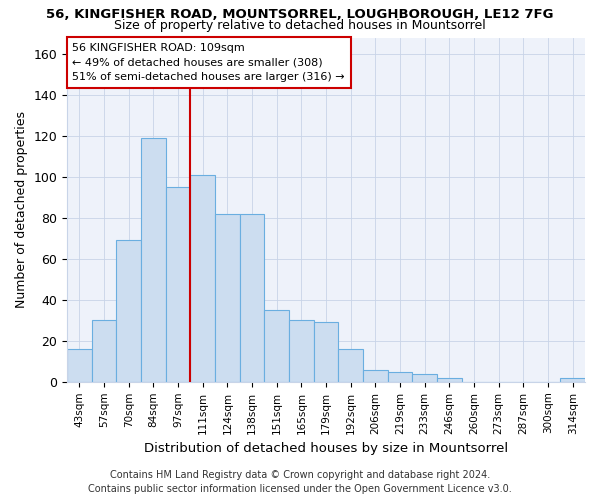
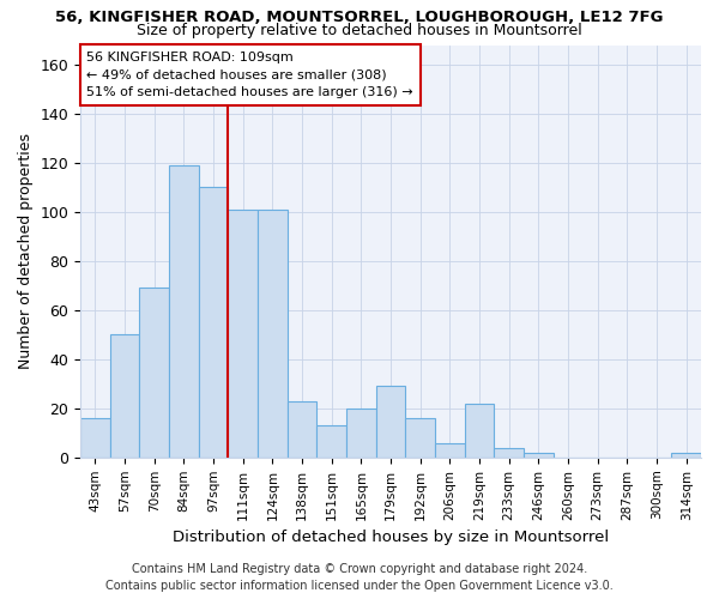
57sqm: 30 -> 50
97sqm: 95 -> 110
124sqm: 82 -> 101
138sqm: 82 -> 23
151sqm: 35 -> 13
165sqm: 30 -> 20
219sqm: 5 -> 22
